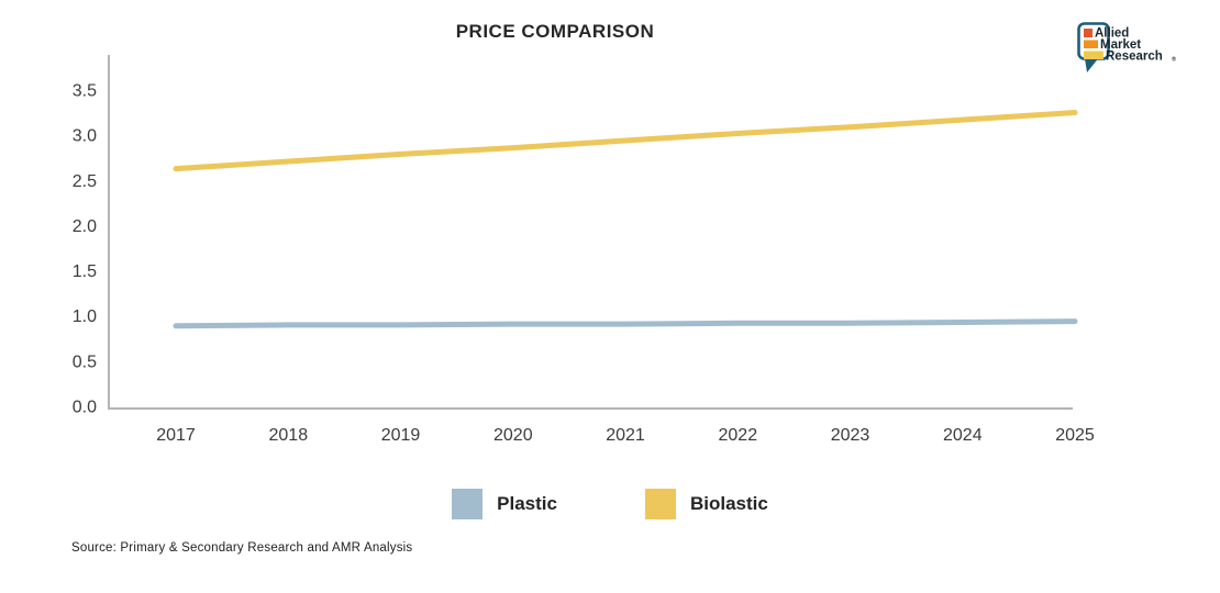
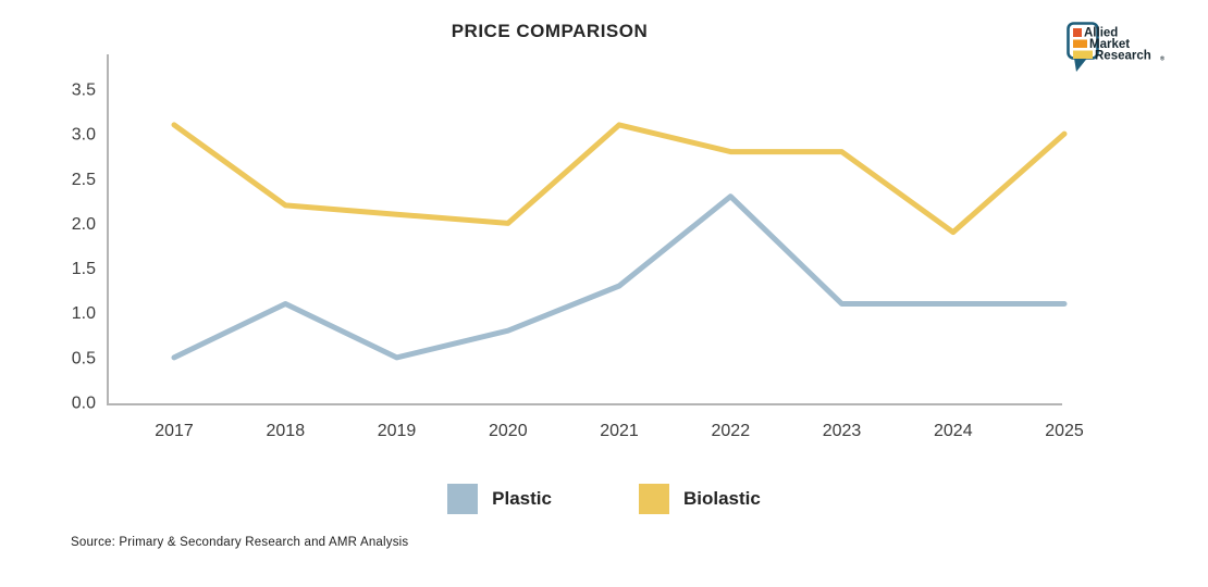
Plastic/2017: 0.9 -> 0.5
Biolastic/2017: 2.6 -> 3.1
Plastic/2018: 0.9 -> 1.1
Biolastic/2018: 2.7 -> 2.2
Plastic/2019: 0.9 -> 0.5
Biolastic/2019: 2.8 -> 2.1
Plastic/2020: 0.9 -> 0.8
Biolastic/2020: 2.9 -> 2.0
Plastic/2021: 0.9 -> 1.3
Biolastic/2021: 2.9 -> 3.1
Plastic/2022: 0.9 -> 2.3
Biolastic/2022: 3.0 -> 2.8
Plastic/2023: 0.9 -> 1.1
Biolastic/2023: 3.1 -> 2.8
Plastic/2024: 0.9 -> 1.1
Biolastic/2024: 3.2 -> 1.9
Plastic/2025: 0.9 -> 1.1
Biolastic/2025: 3.2 -> 3.0
